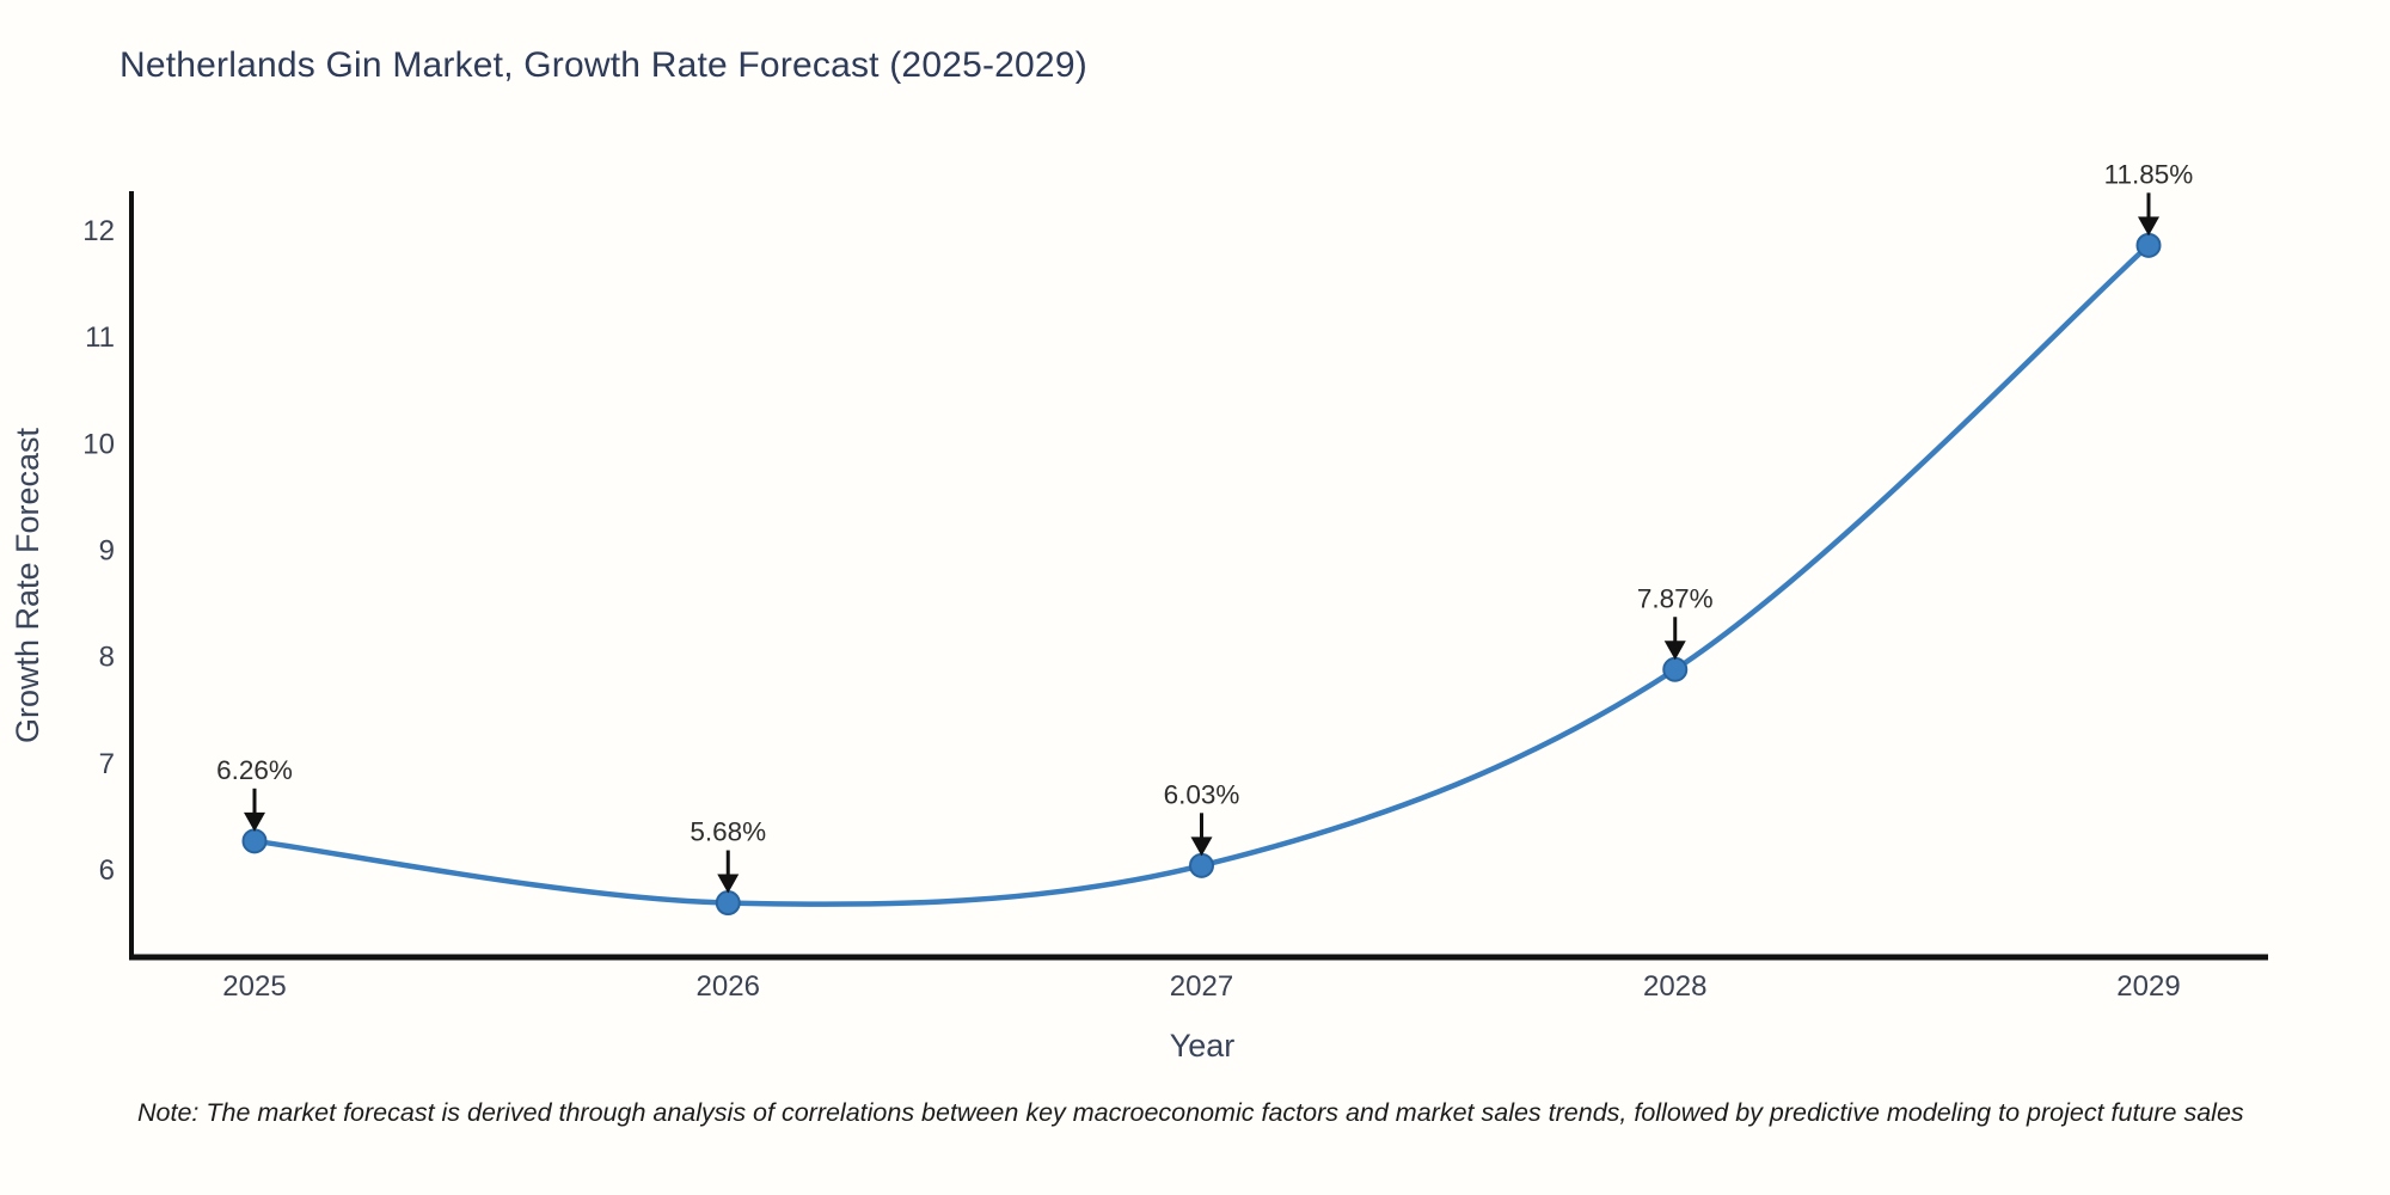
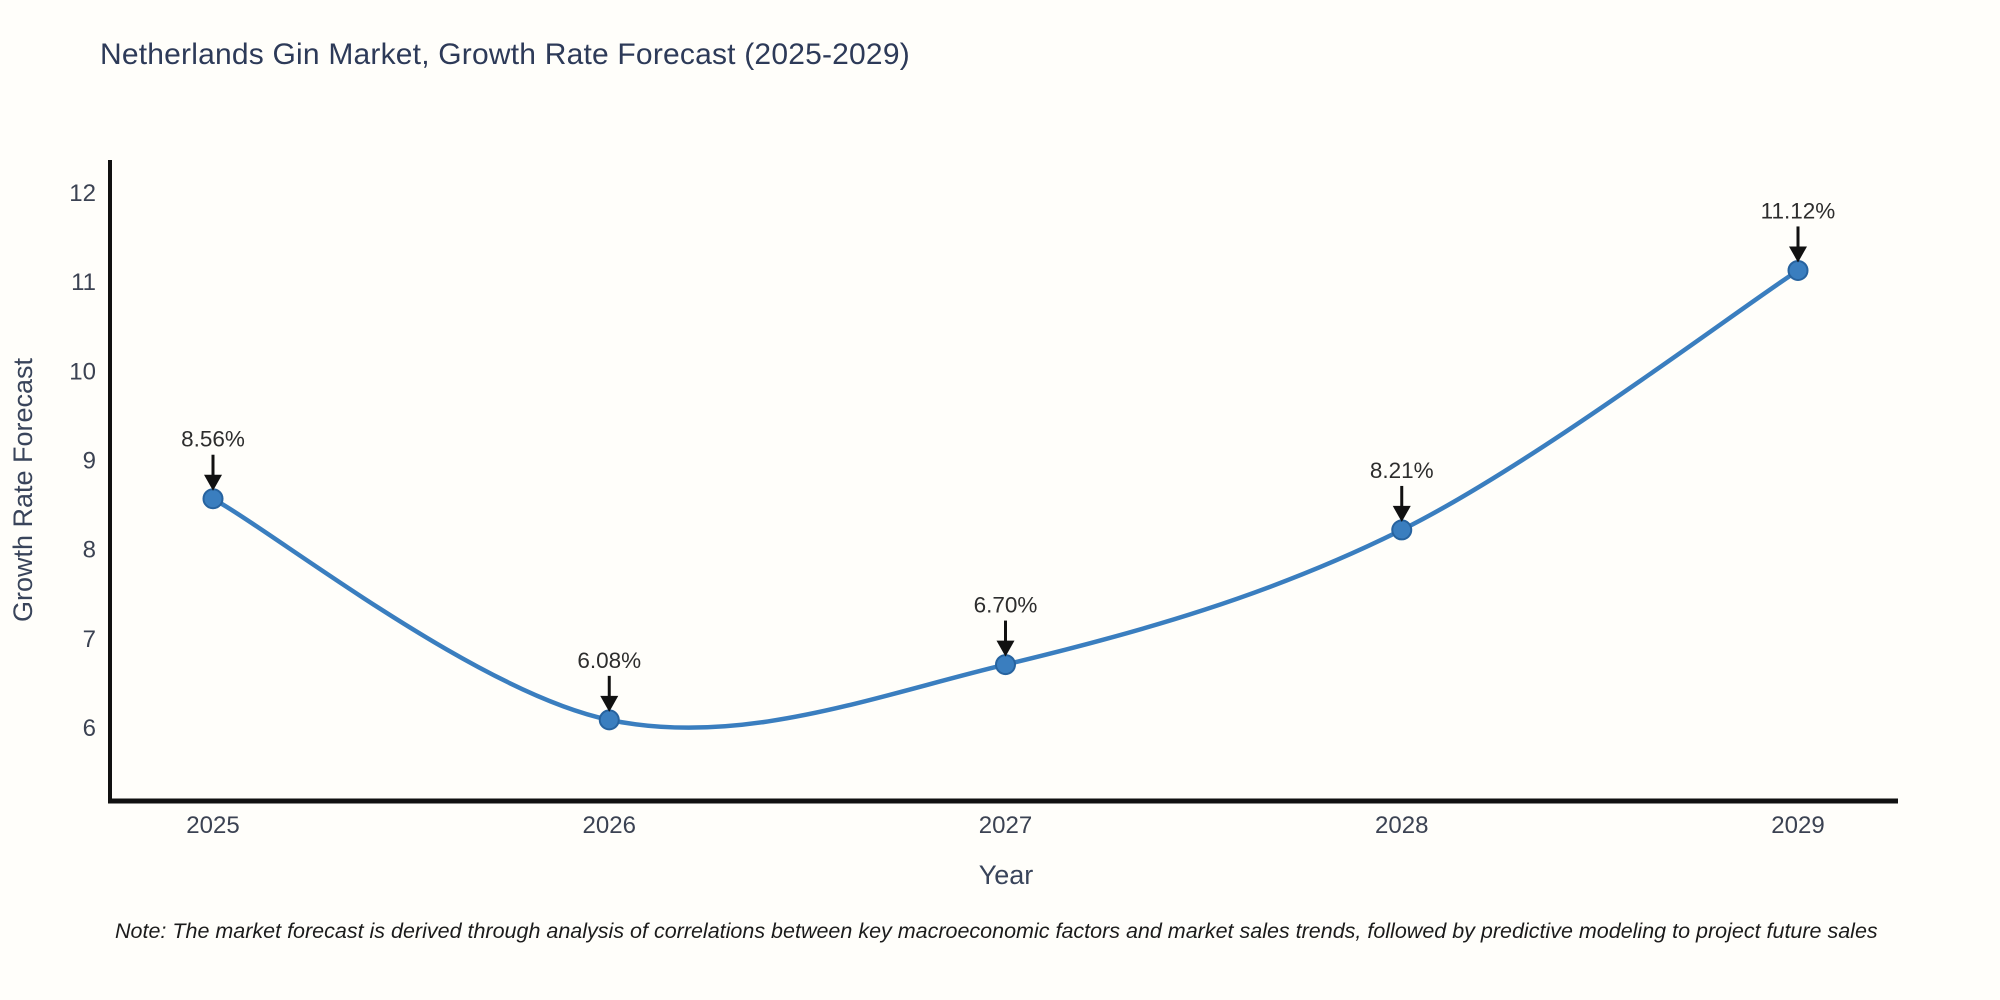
2025: 6.26% -> 8.56%
2026: 5.68% -> 6.08%
2027: 6.03% -> 6.70%
2028: 7.87% -> 8.21%
2029: 11.85% -> 11.12%
